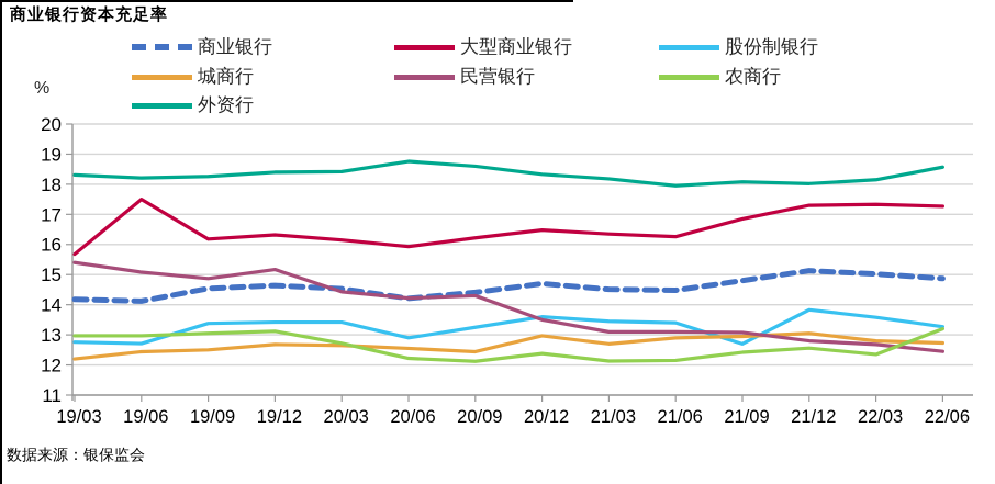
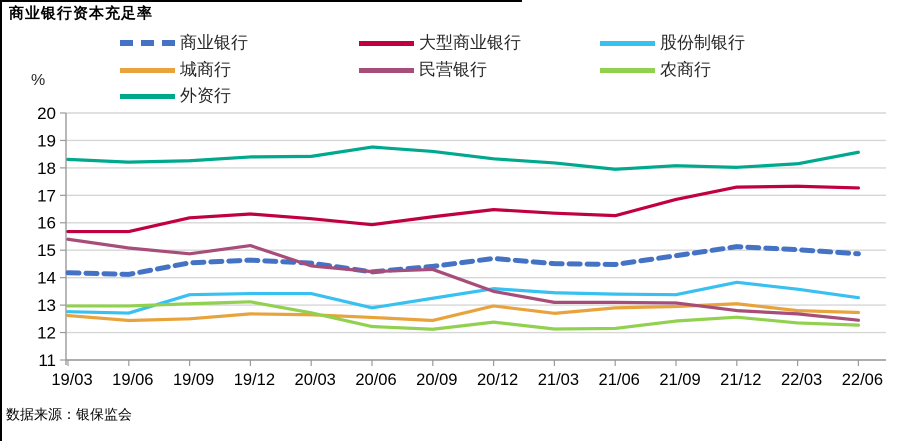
城商行/19/03: 12.2 -> 12.6
大型商业银行/19/06: 17.5 -> 15.7
股份制银行/21/09: 12.7 -> 13.4
农商行/22/06: 13.2 -> 12.3
